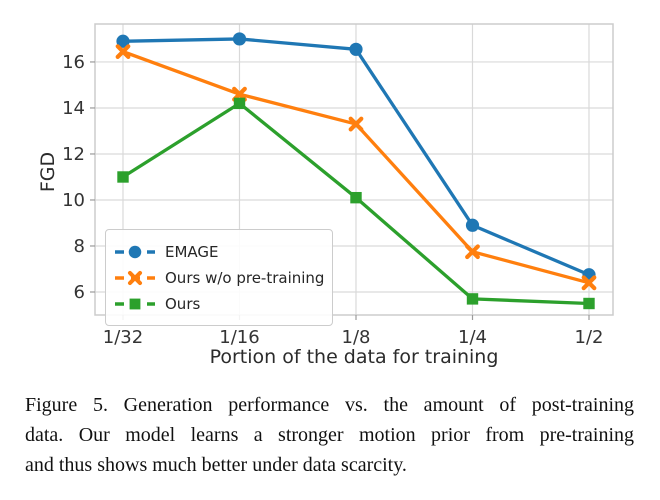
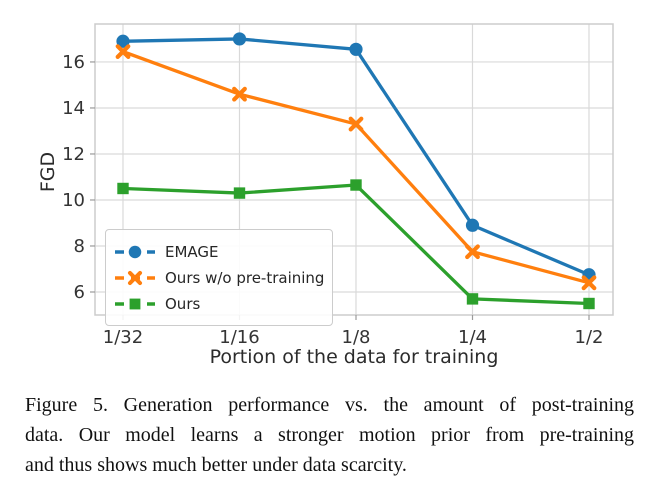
Ours/1/32: 11.0 -> 10.5
Ours/1/16: 14.2 -> 10.3
Ours/1/8: 10.1 -> 10.7
